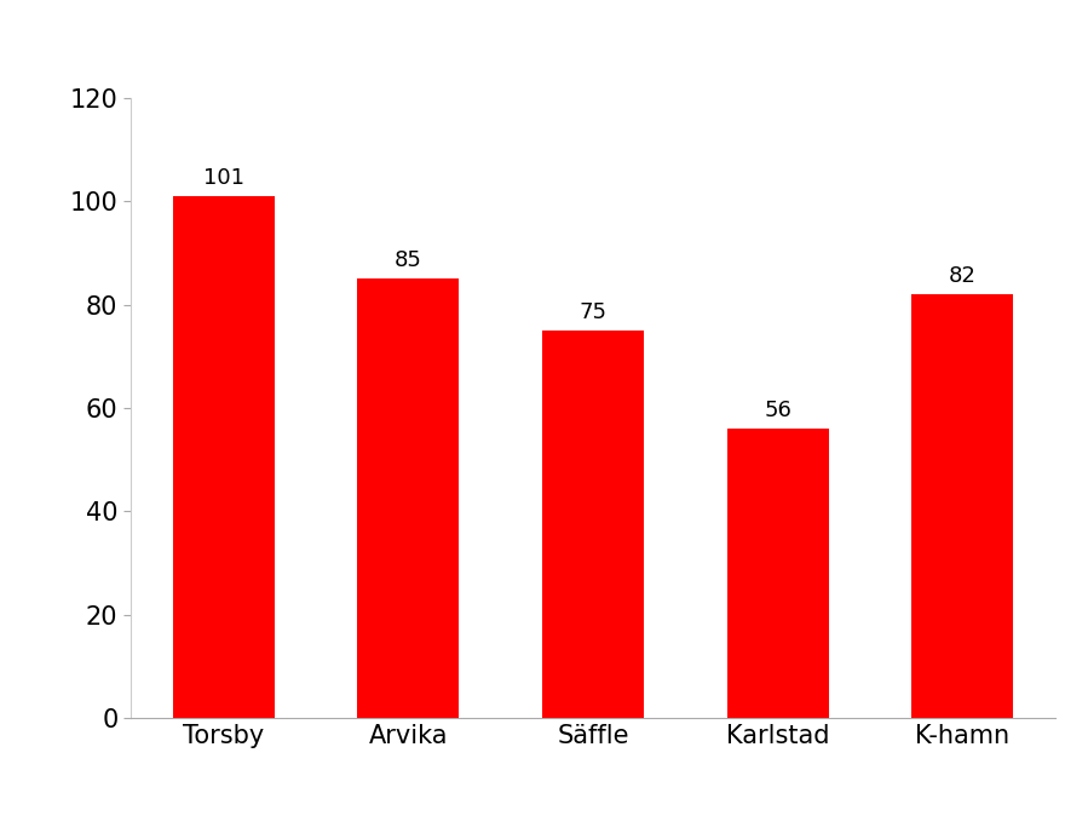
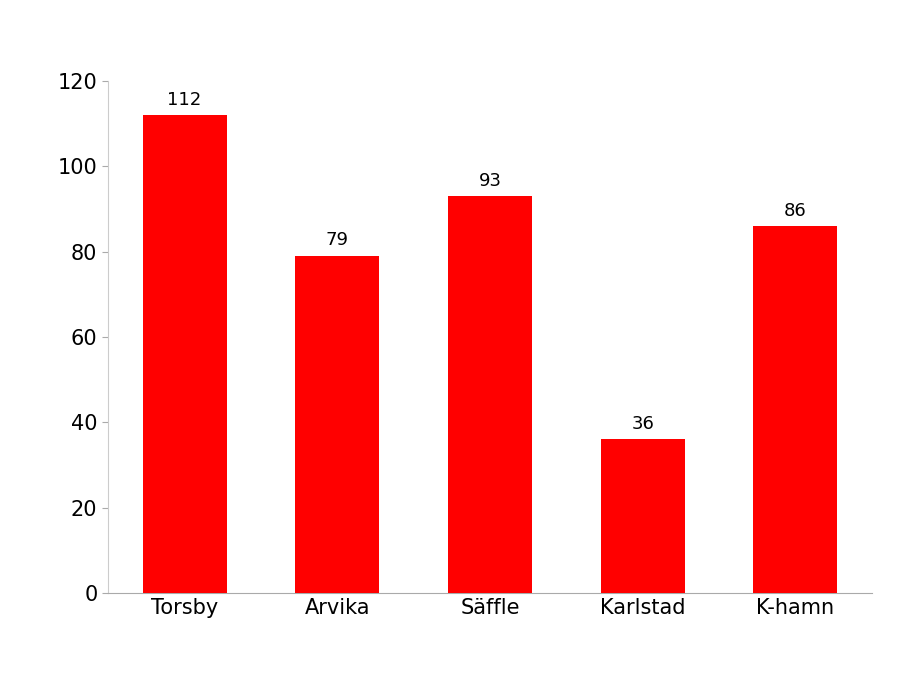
Torsby: 101 -> 112
Arvika: 85 -> 79
Säffle: 75 -> 93
Karlstad: 56 -> 36
K-hamn: 82 -> 86
